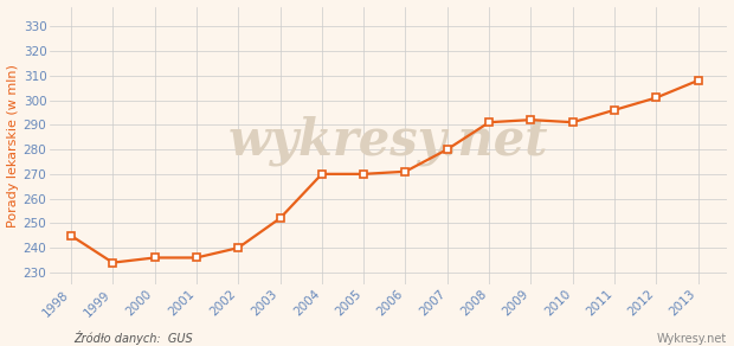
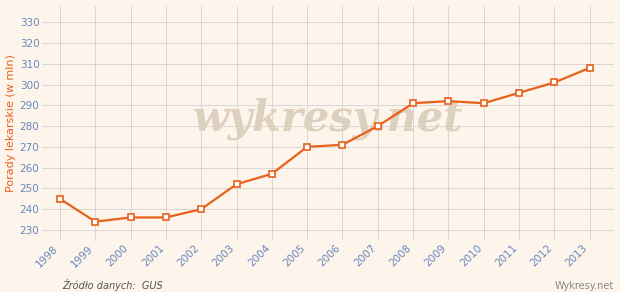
2004: 270 -> 257
